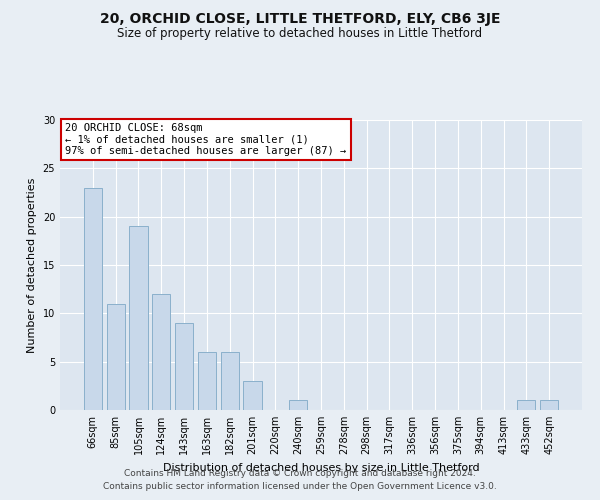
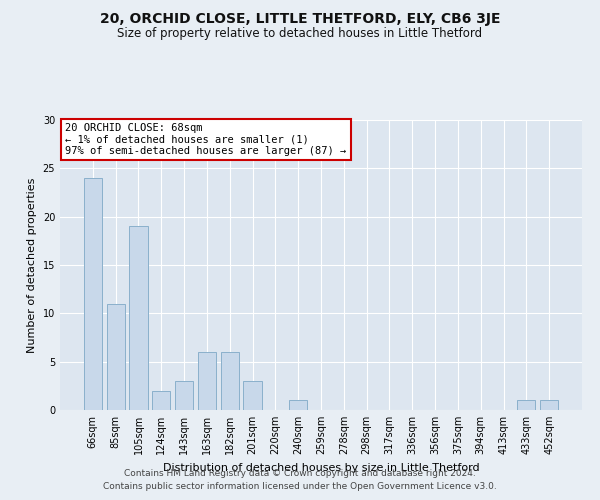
66sqm: 23 -> 24
124sqm: 12 -> 2
143sqm: 9 -> 3
